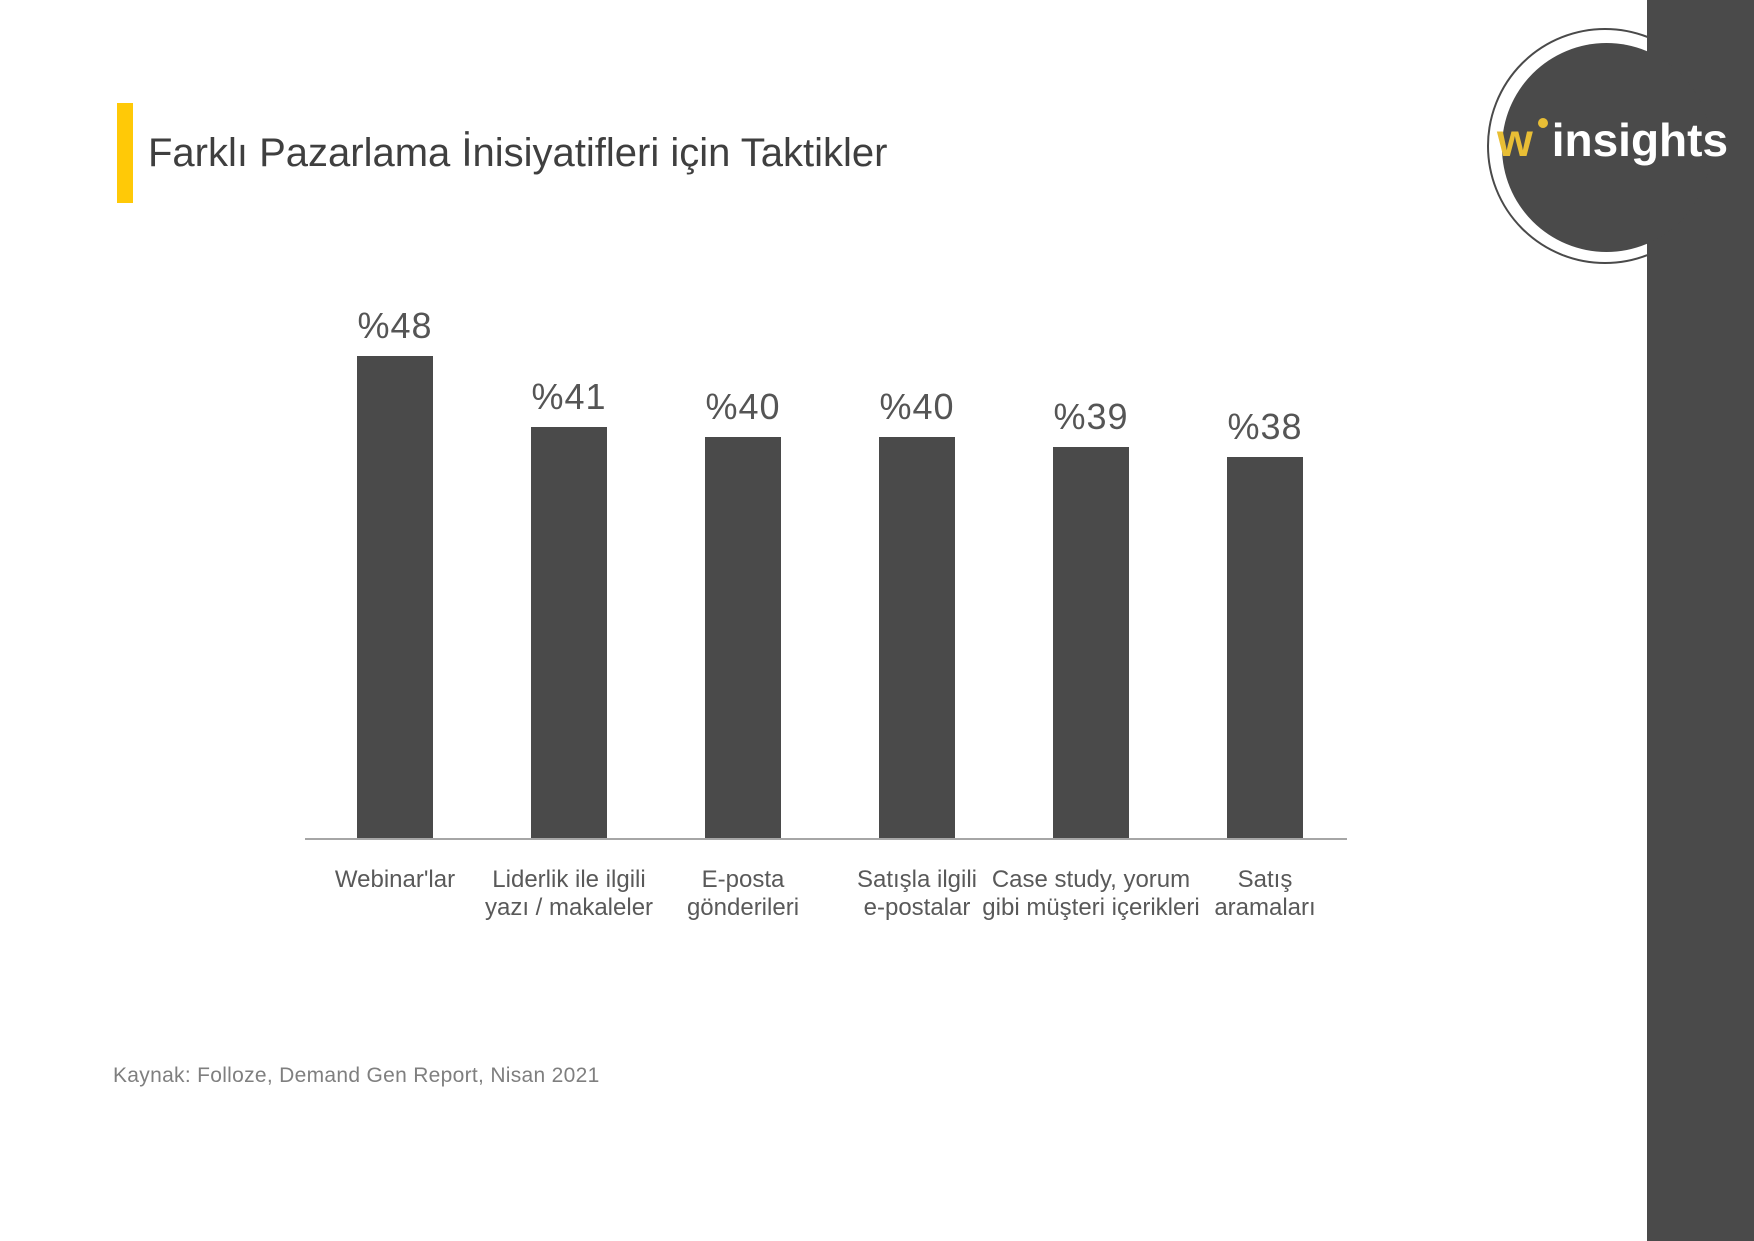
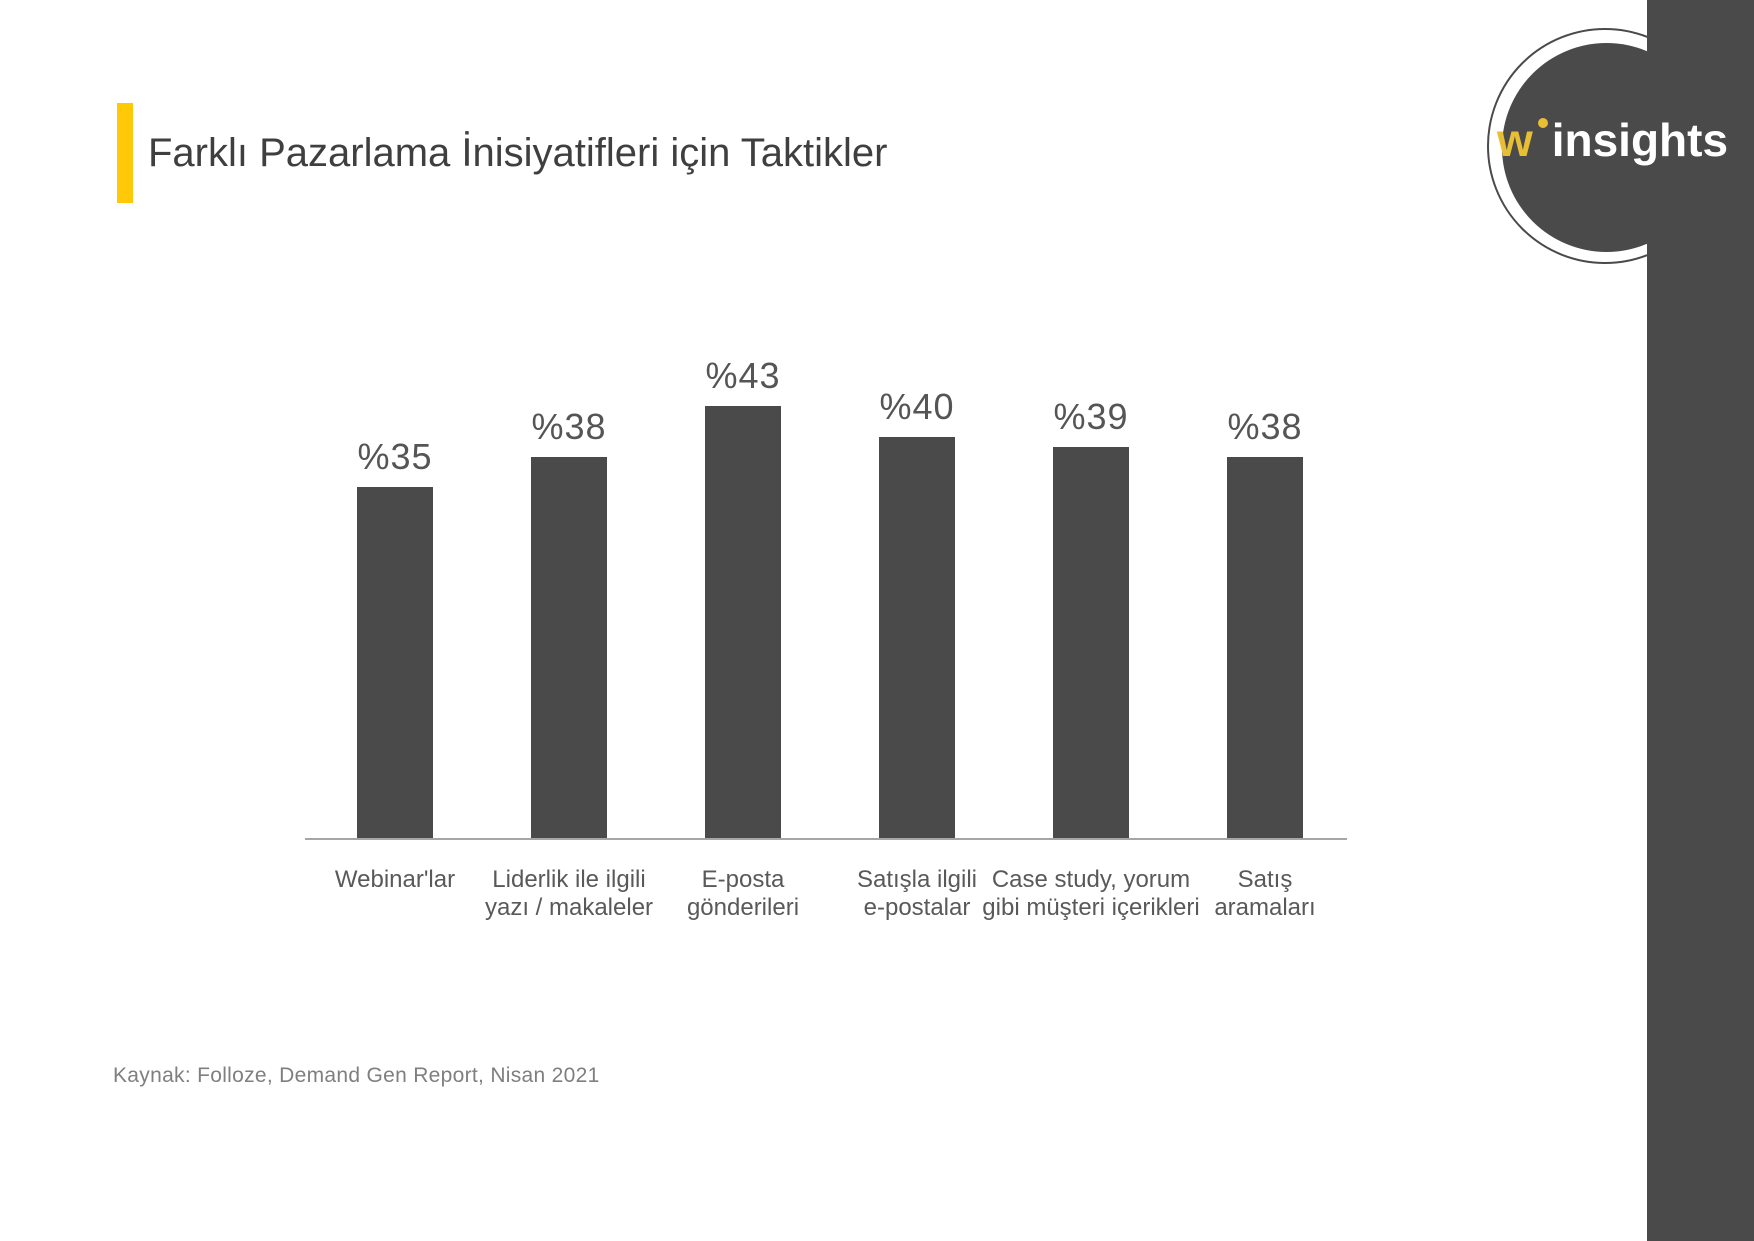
Webinar'lar: 48 -> 35
Liderlik ile ilgili yazı / makaleler: 41 -> 38
E-posta gönderileri: 40 -> 43
